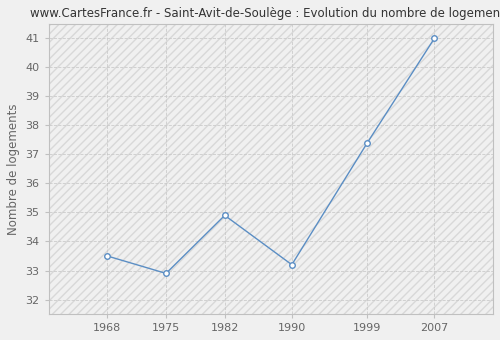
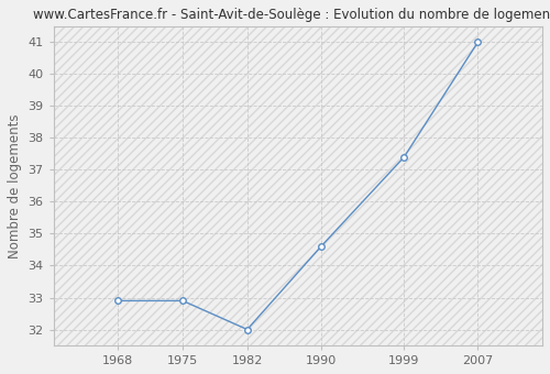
1968: 33.5 -> 32.9
1982: 34.9 -> 32.0
1990: 33.2 -> 34.6
